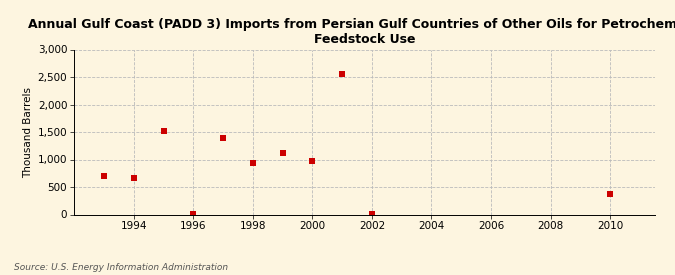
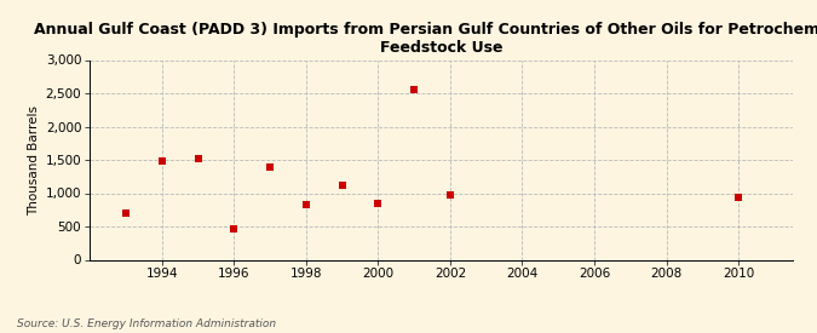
1994: 670 -> 1,480
1996: 10 -> 460
1998: 940 -> 820
2000: 970 -> 840
2002: 10 -> 980
2010: 370 -> 940
